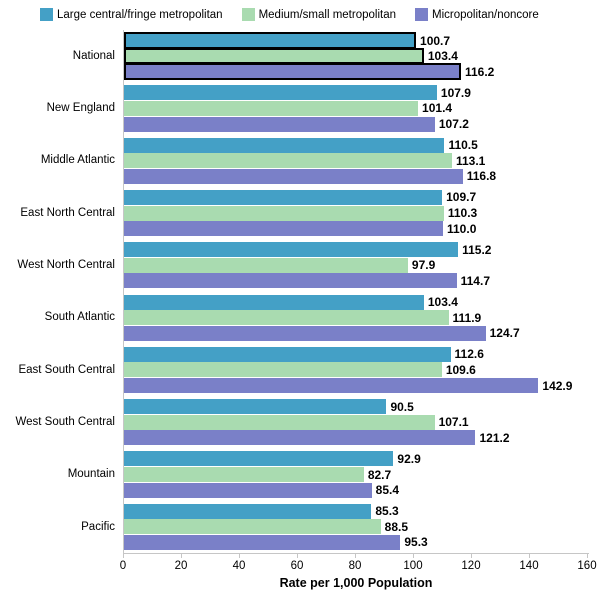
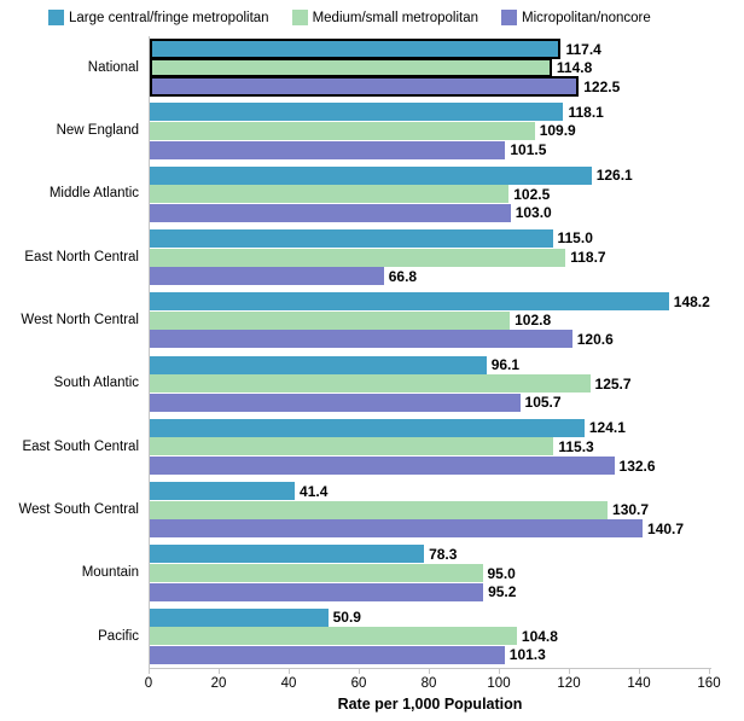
Large central/fringe metropolitan/National: 100.7 -> 117.4
Medium/small metropolitan/National: 103.4 -> 114.8
Micropolitan/noncore/National: 116.2 -> 122.5
Large central/fringe metropolitan/New England: 107.9 -> 118.1
Medium/small metropolitan/New England: 101.4 -> 109.9
Micropolitan/noncore/New England: 107.2 -> 101.5
Large central/fringe metropolitan/Middle Atlantic: 110.5 -> 126.1
Medium/small metropolitan/Middle Atlantic: 113.1 -> 102.5
Micropolitan/noncore/Middle Atlantic: 116.8 -> 103.0
Large central/fringe metropolitan/East North Central: 109.7 -> 115.0
Medium/small metropolitan/East North Central: 110.3 -> 118.7
Micropolitan/noncore/East North Central: 110.0 -> 66.8
Large central/fringe metropolitan/West North Central: 115.2 -> 148.2
Medium/small metropolitan/West North Central: 97.9 -> 102.8
Micropolitan/noncore/West North Central: 114.7 -> 120.6
Large central/fringe metropolitan/South Atlantic: 103.4 -> 96.1
Medium/small metropolitan/South Atlantic: 111.9 -> 125.7
Micropolitan/noncore/South Atlantic: 124.7 -> 105.7
Large central/fringe metropolitan/East South Central: 112.6 -> 124.1
Medium/small metropolitan/East South Central: 109.6 -> 115.3
Micropolitan/noncore/East South Central: 142.9 -> 132.6
Large central/fringe metropolitan/West South Central: 90.5 -> 41.4
Medium/small metropolitan/West South Central: 107.1 -> 130.7
Micropolitan/noncore/West South Central: 121.2 -> 140.7
Large central/fringe metropolitan/Mountain: 92.9 -> 78.3
Medium/small metropolitan/Mountain: 82.7 -> 95.0
Micropolitan/noncore/Mountain: 85.4 -> 95.2
Large central/fringe metropolitan/Pacific: 85.3 -> 50.9
Medium/small metropolitan/Pacific: 88.5 -> 104.8
Micropolitan/noncore/Pacific: 95.3 -> 101.3
